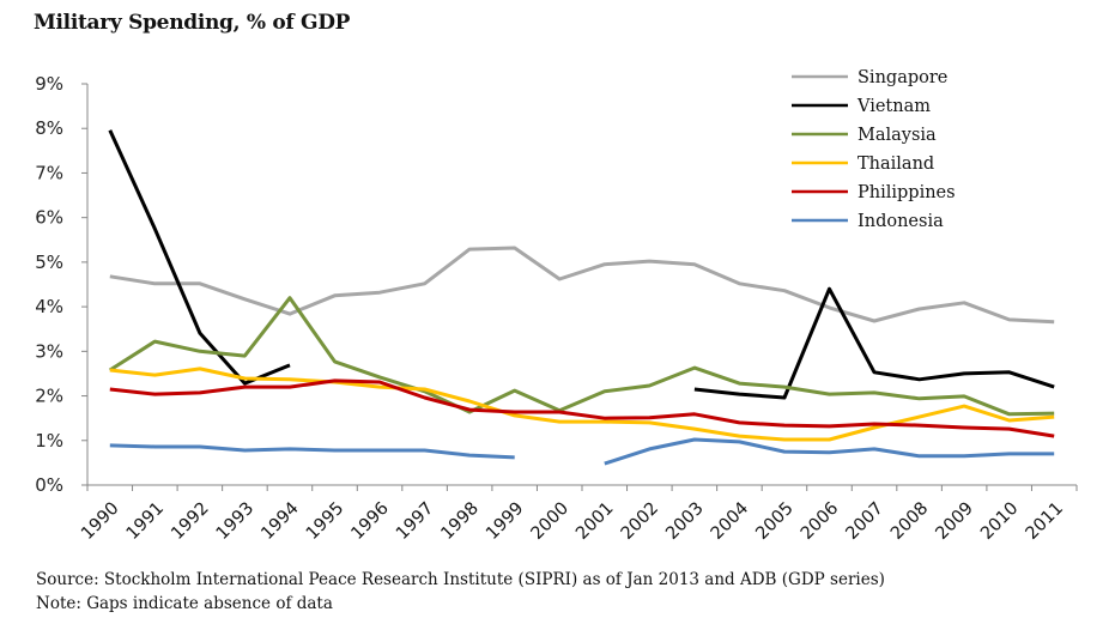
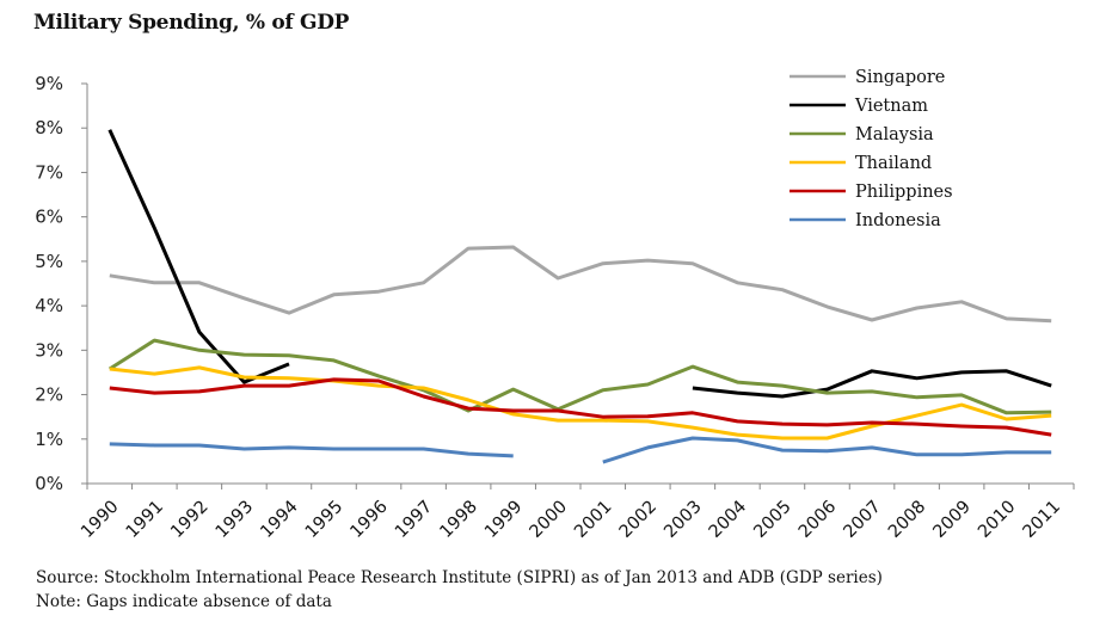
Malaysia/1994: 4.2% -> 2.9%
Vietnam/2006: 4.4% -> 2.1%
